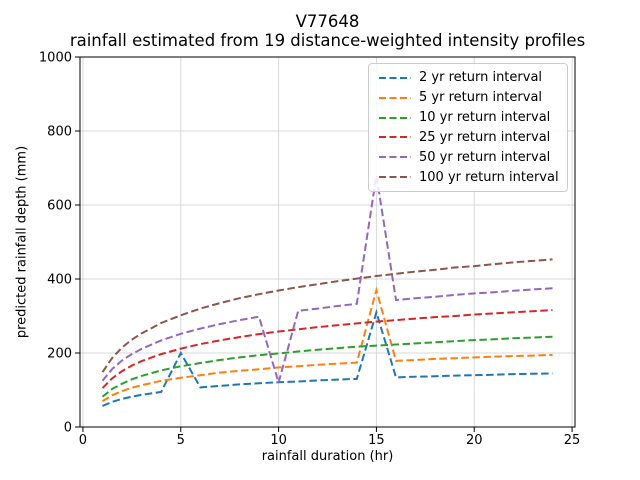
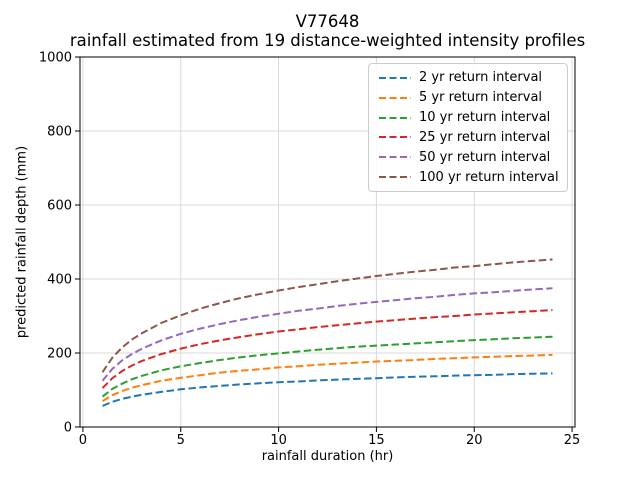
2 yr return interval/5: 200 -> 100
50 yr return interval/10: 120 -> 310
2 yr return interval/15: 310 -> 130
5 yr return interval/15: 370 -> 180
50 yr return interval/15: 680 -> 340
